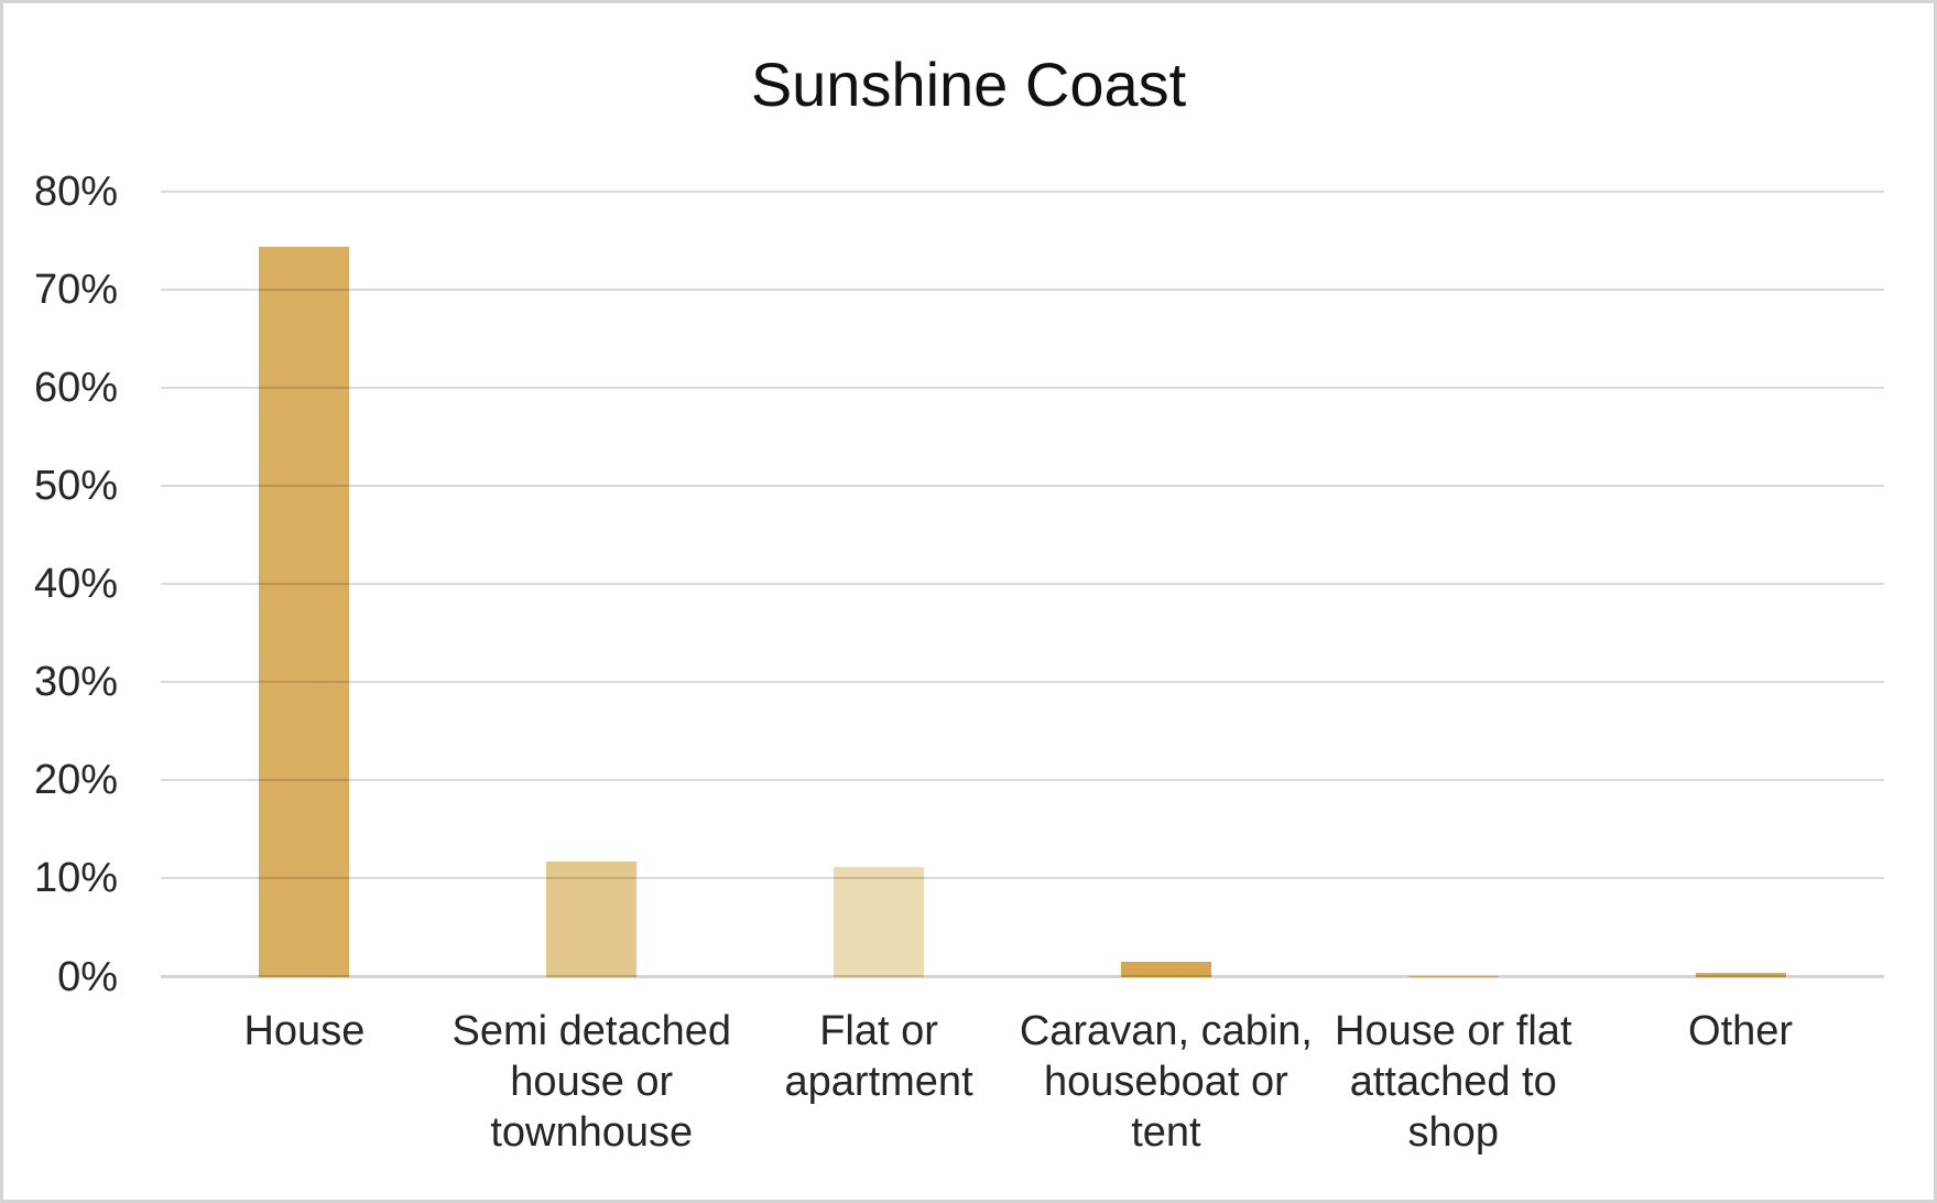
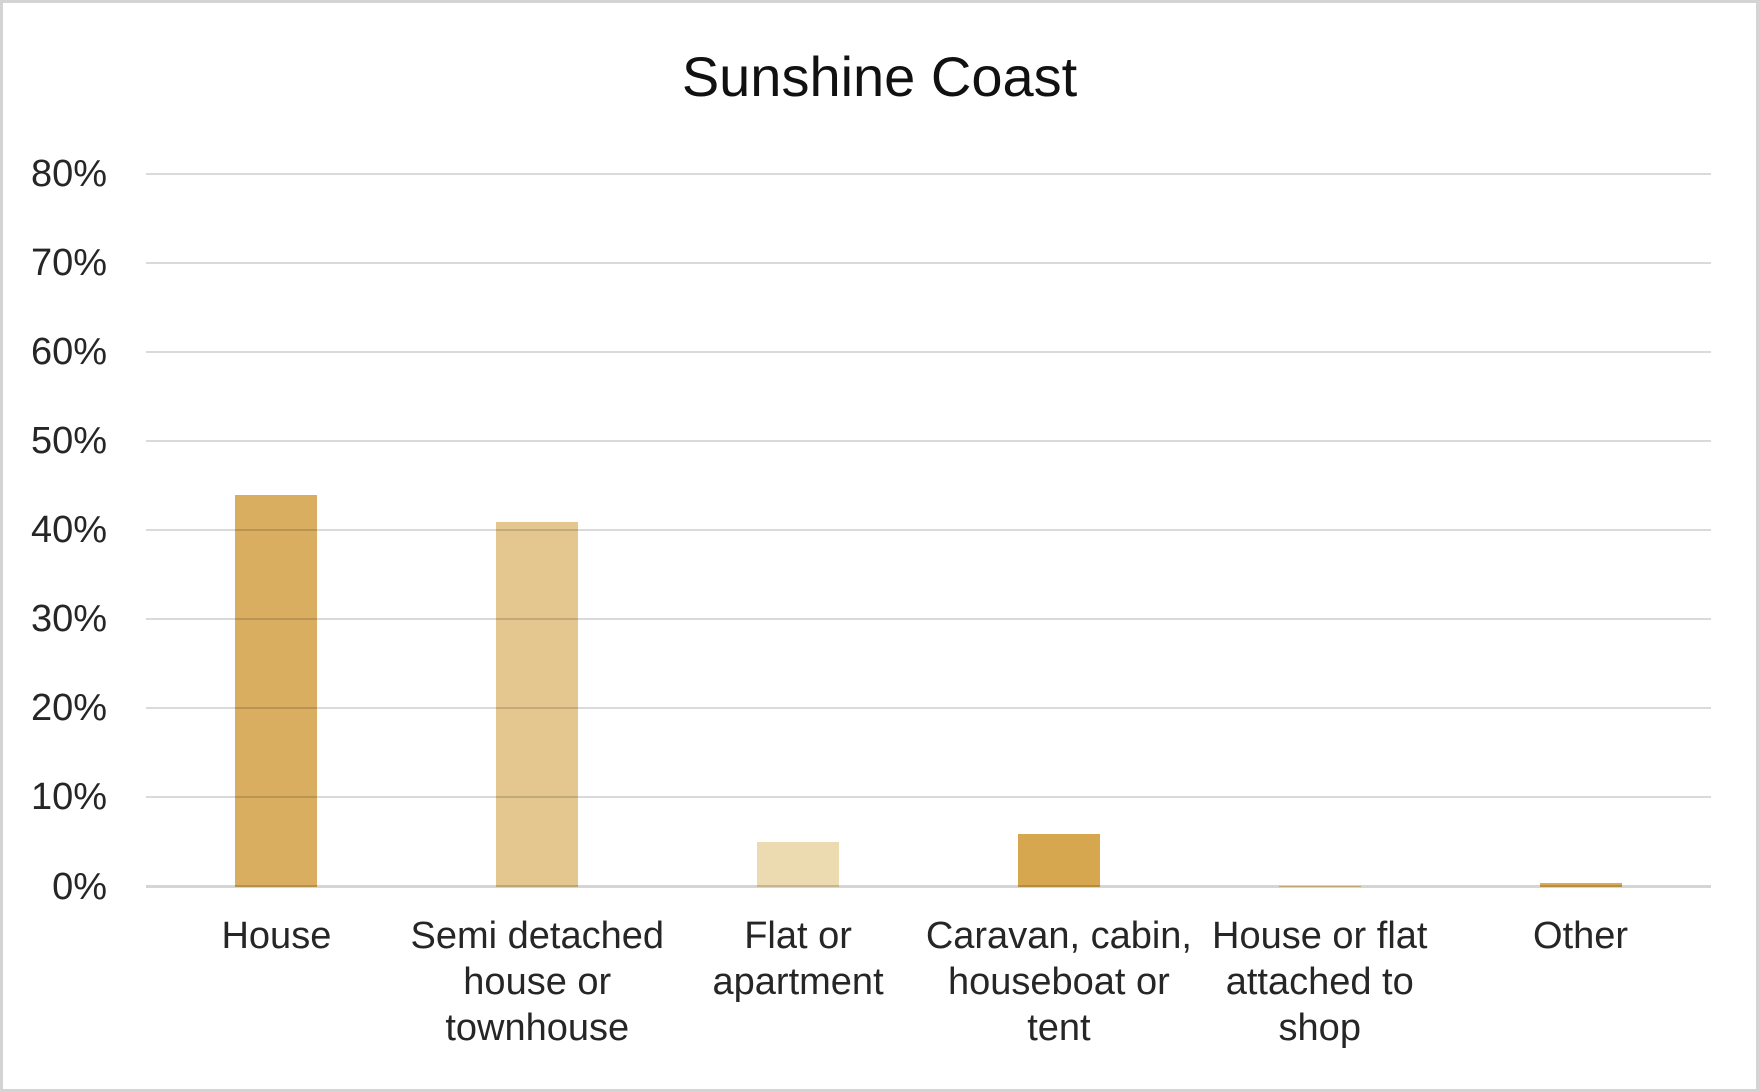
House: 74% -> 44%
Semi detached house or townhouse: 12% -> 41%
Flat or apartment: 11% -> 5%
Caravan, cabin, houseboat or tent: 2% -> 6%
